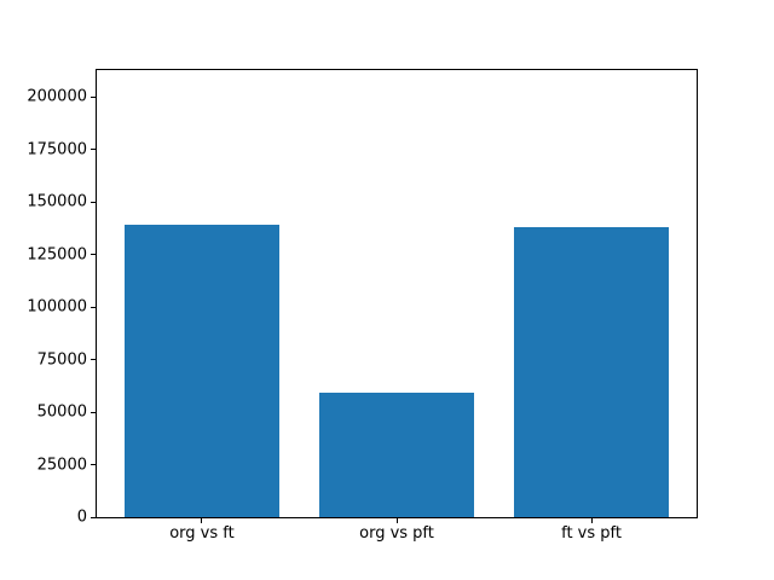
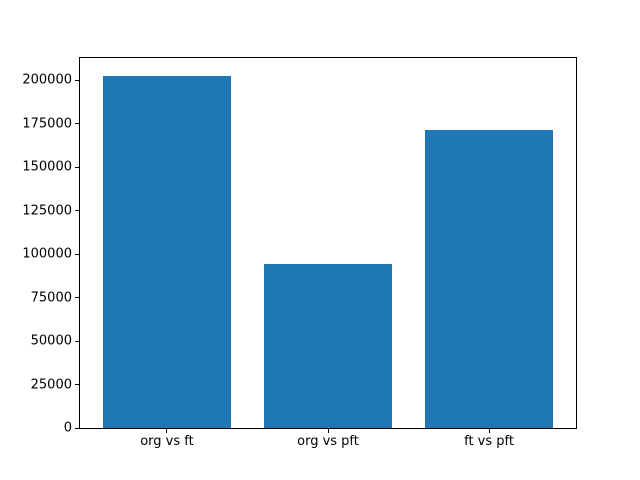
org vs ft: 139000 -> 203000
org vs pft: 59000 -> 94000
ft vs pft: 138000 -> 172000
